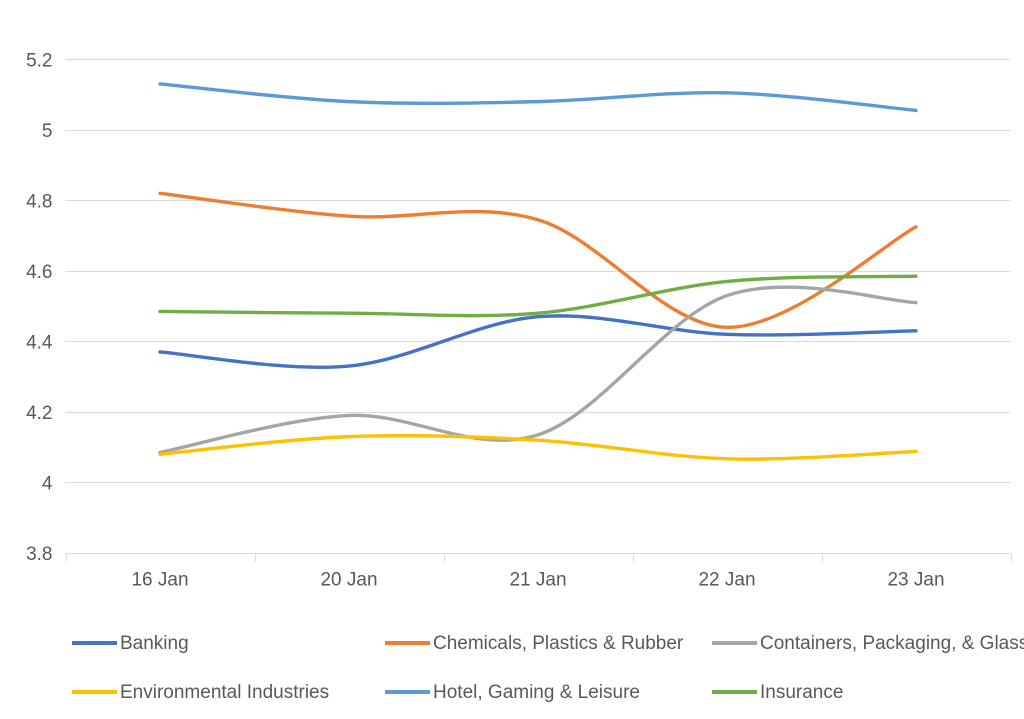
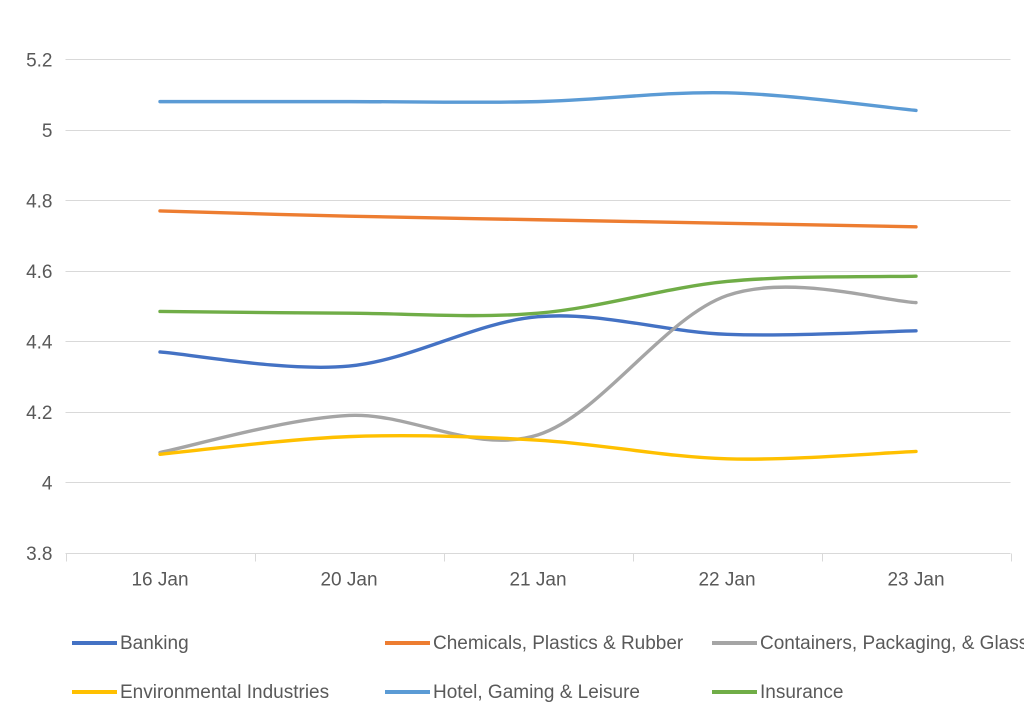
Chemicals, Plastics & Rubber/16 Jan: 4.82 -> 4.77
Hotel, Gaming & Leisure/16 Jan: 5.13 -> 5.08
Chemicals, Plastics & Rubber/22 Jan: 4.44 -> 4.74
